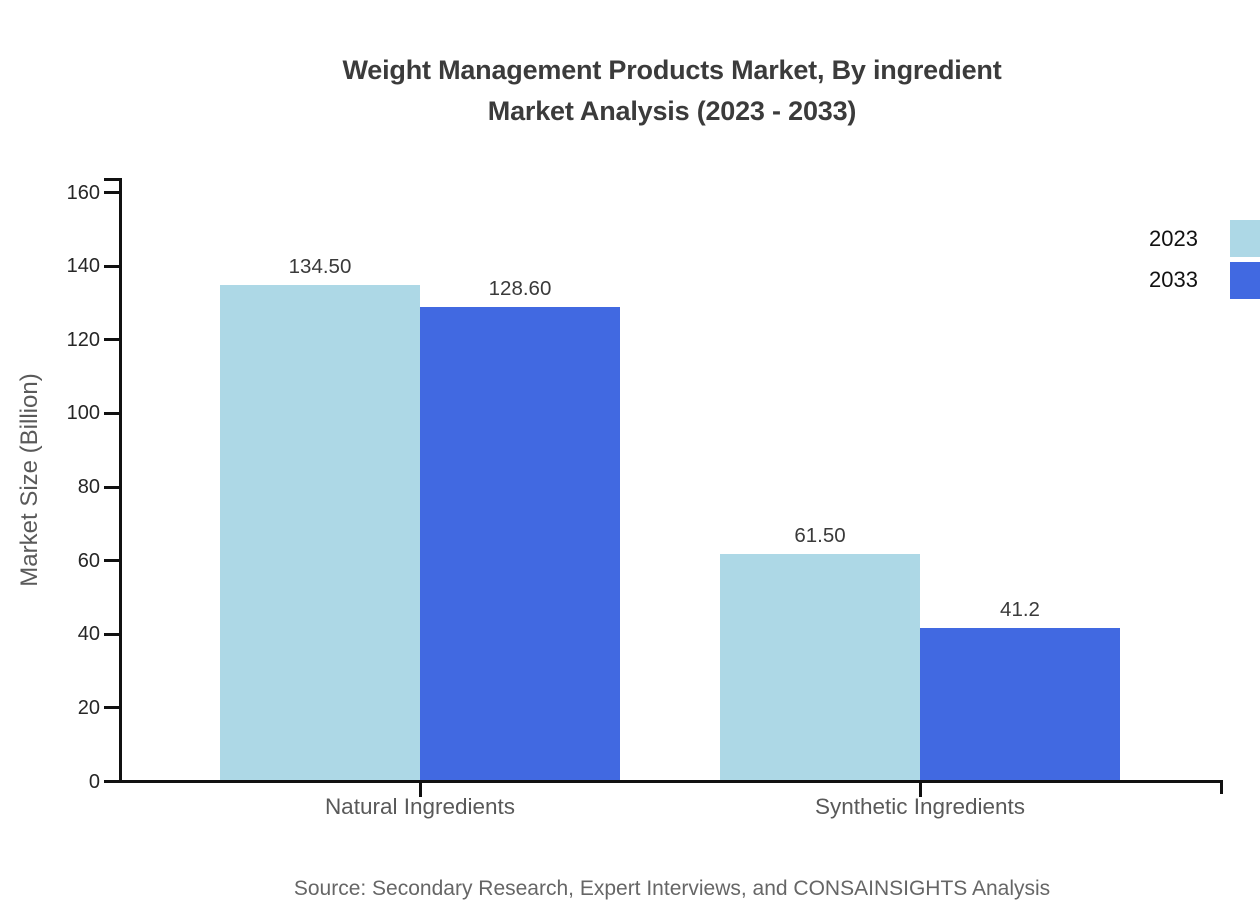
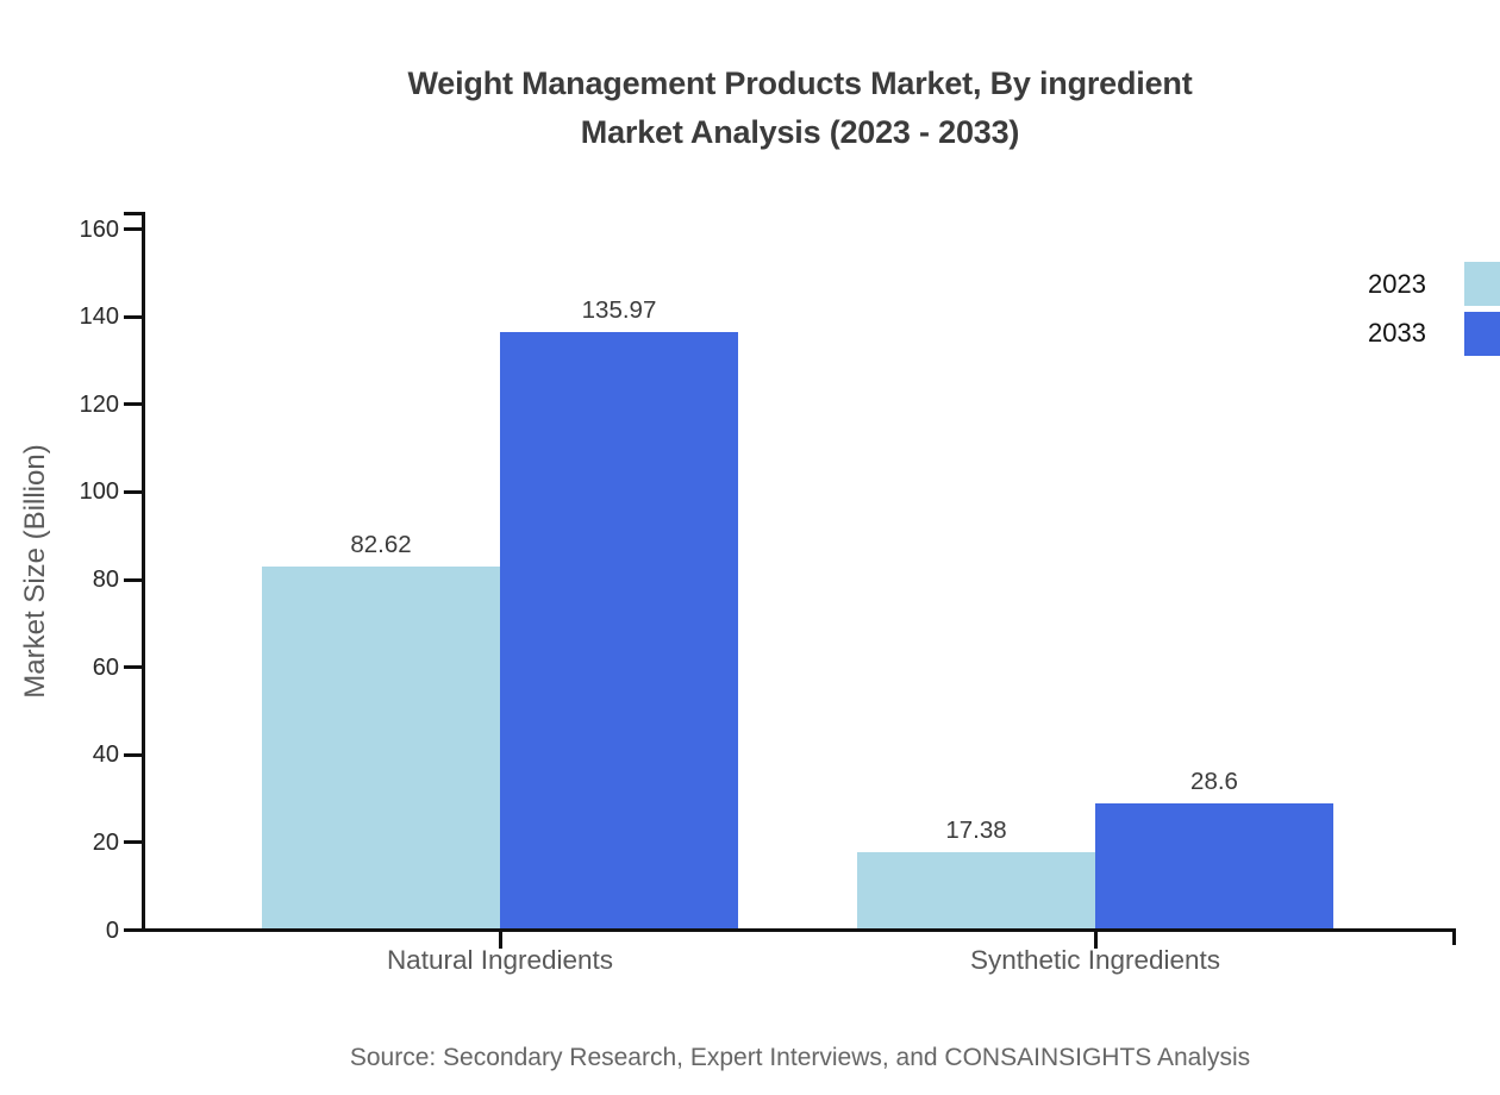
2023/Natural Ingredients: 134.50 -> 82.62
2033/Natural Ingredients: 128.60 -> 135.97
2023/Synthetic Ingredients: 61.50 -> 17.38
2033/Synthetic Ingredients: 41.2 -> 28.6
